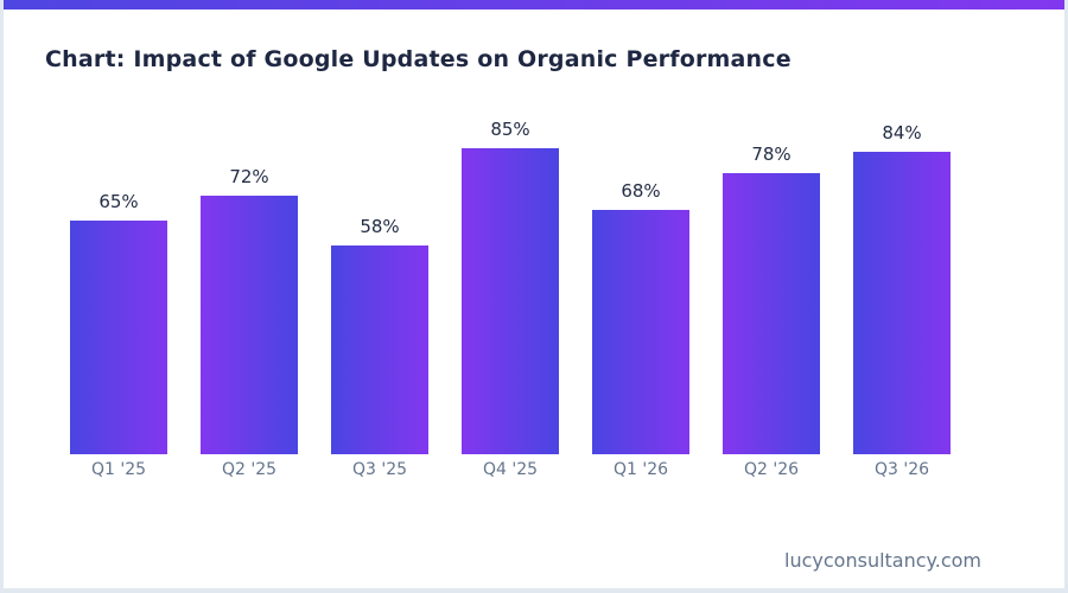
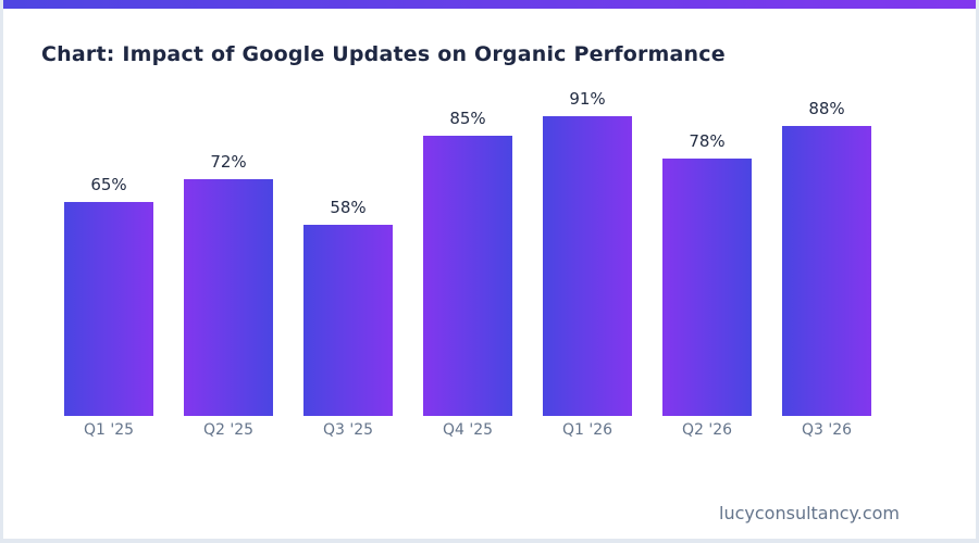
Q1 '26: 68% -> 91%
Q3 '26: 84% -> 88%
